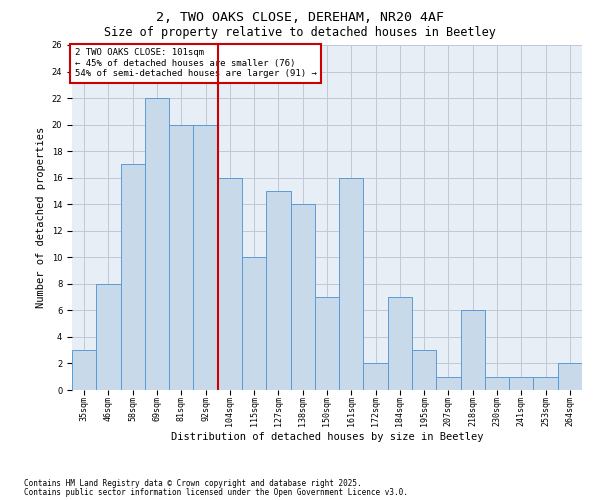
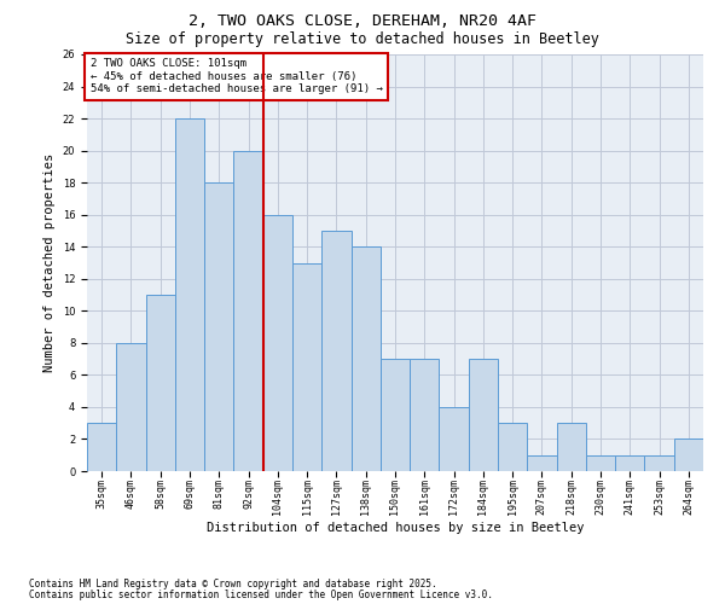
58sqm: 17 -> 11
81sqm: 20 -> 18
115sqm: 10 -> 13
161sqm: 16 -> 7
172sqm: 2 -> 4
218sqm: 6 -> 3
